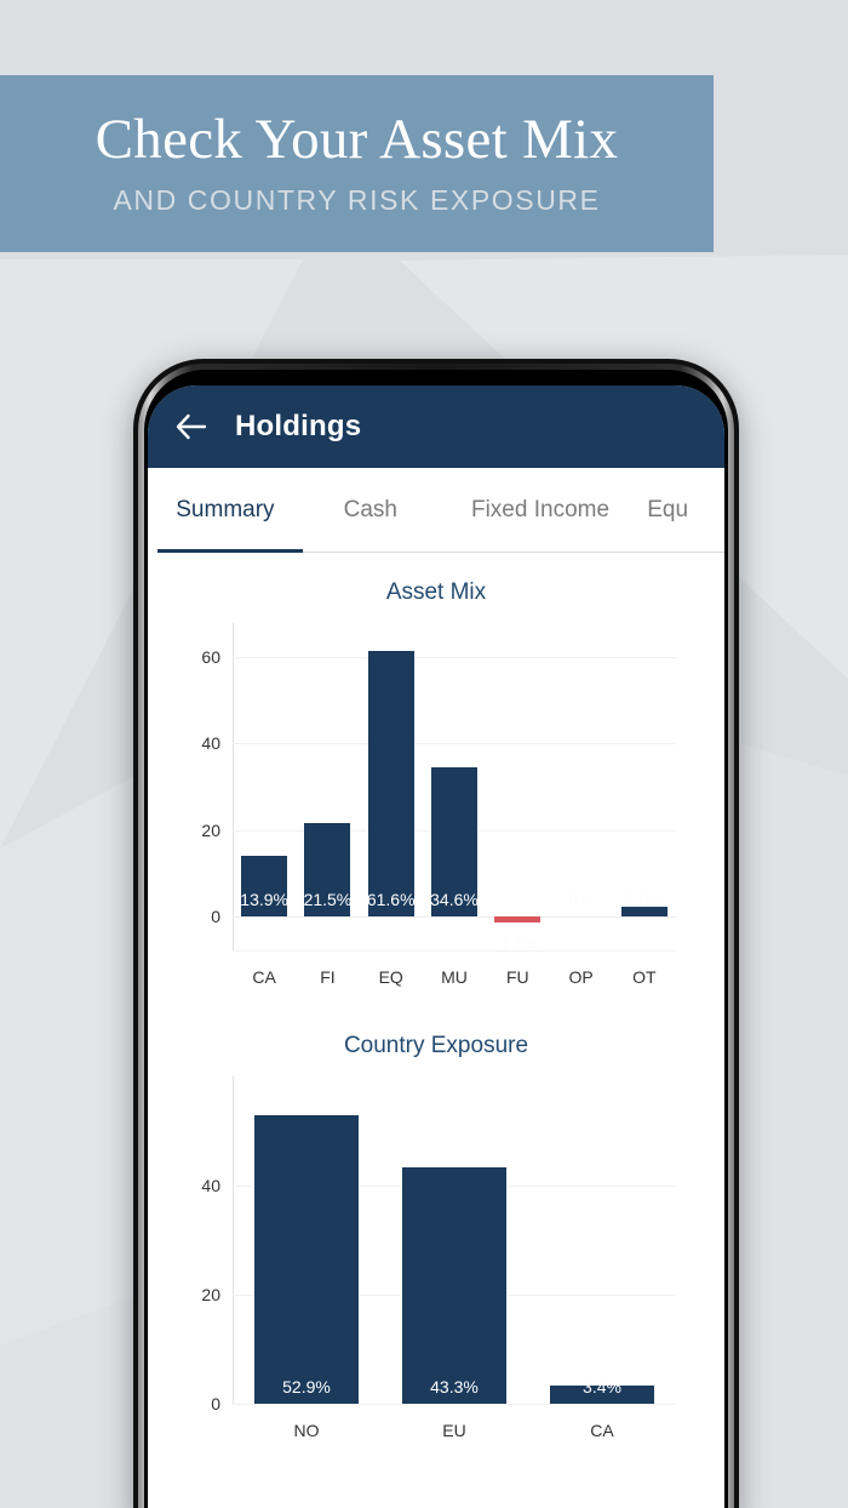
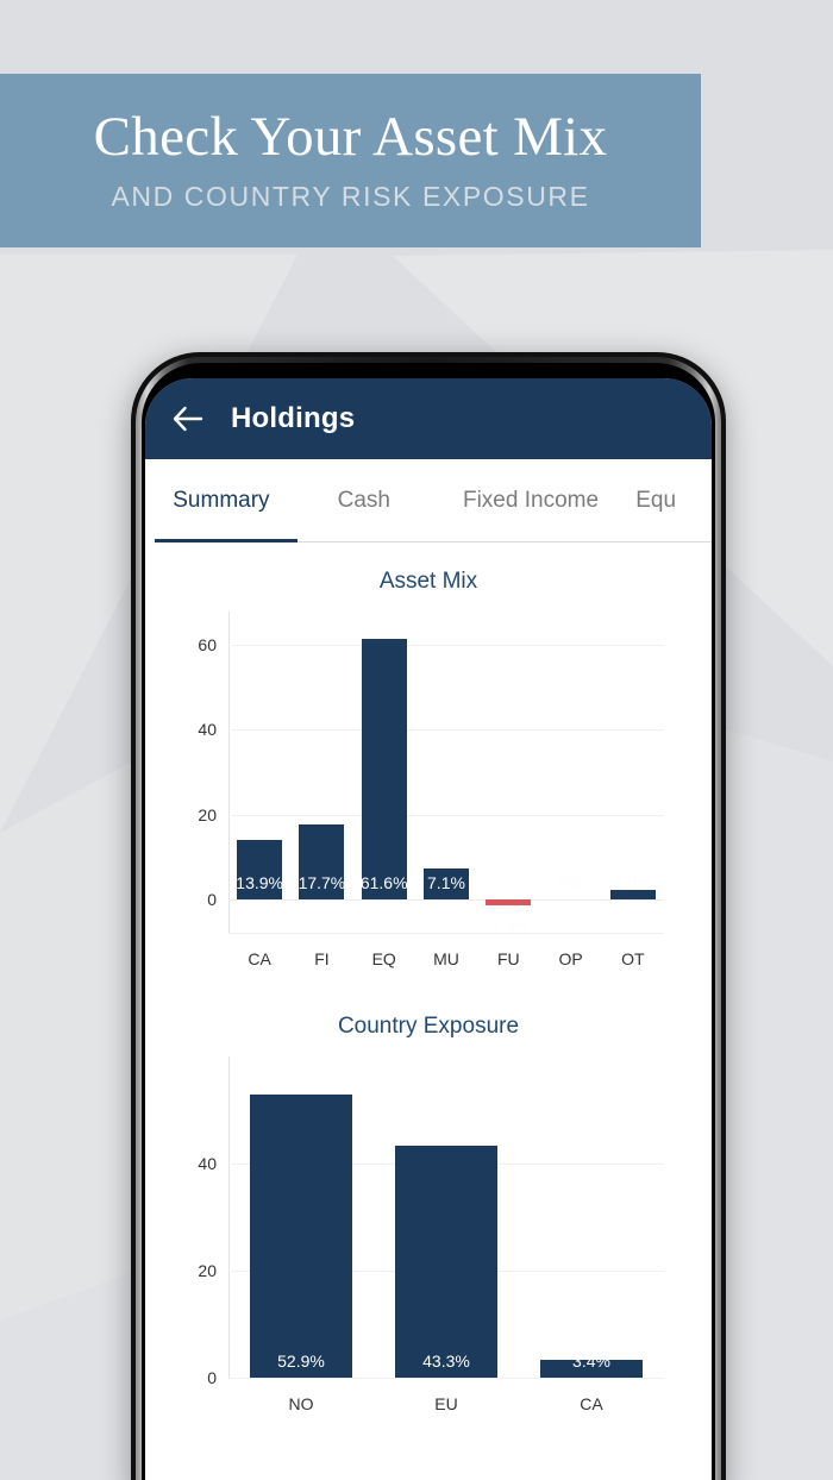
Asset Mix/FI: 21.5% -> 17.7%
Asset Mix/MU: 34.6% -> 7.1%
